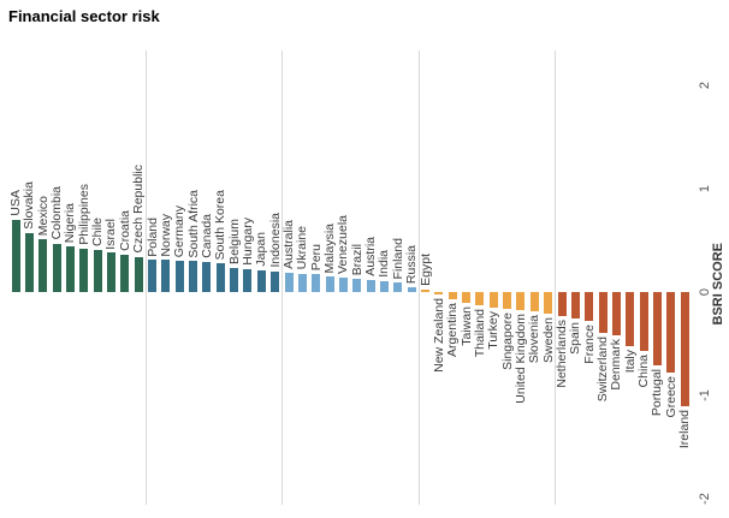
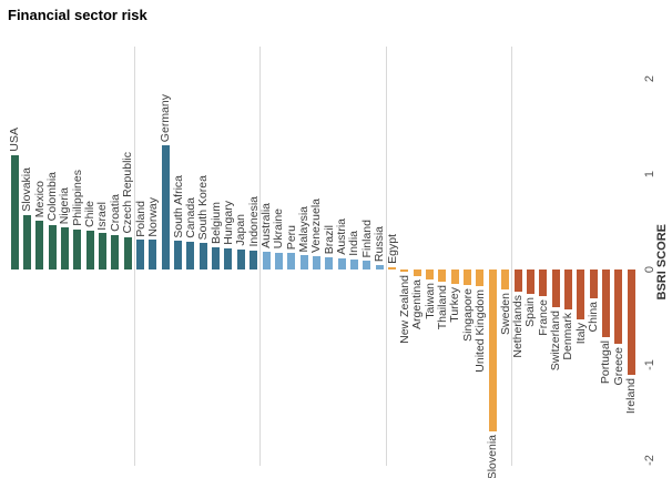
USA: 0.7 -> 1.2
Germany: 0.3 -> 1.3
Slovenia: -0.2 -> -1.7
China: -0.6 -> -0.3
